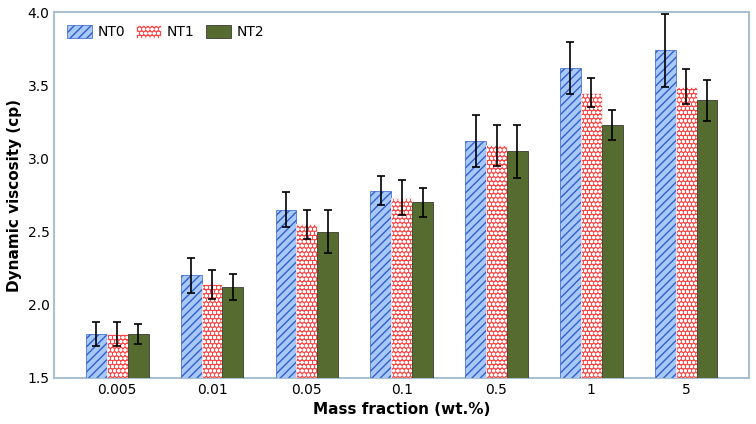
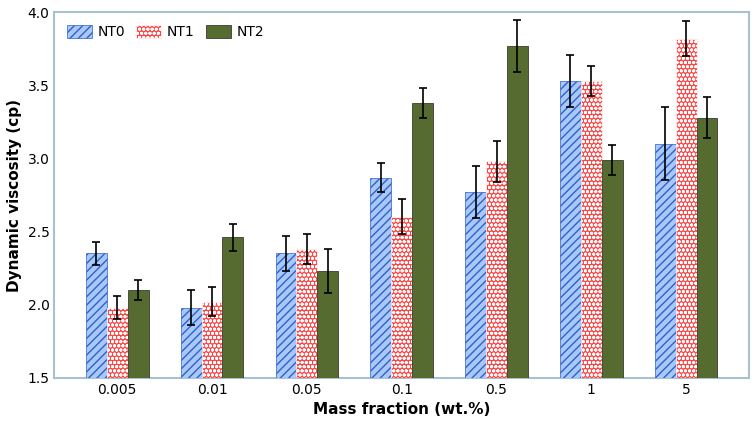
NT0/0.005: 1.80 -> 2.35
NT1/0.005: 1.80 -> 1.98
NT2/0.005: 1.80 -> 2.10
NT0/0.01: 2.20 -> 1.98
NT1/0.01: 2.14 -> 2.02
NT2/0.01: 2.12 -> 2.46
NT0/0.05: 2.65 -> 2.35
NT1/0.05: 2.55 -> 2.38
NT2/0.05: 2.50 -> 2.23
NT0/0.1: 2.78 -> 2.87
NT1/0.1: 2.73 -> 2.60
NT2/0.1: 2.70 -> 3.38
NT0/0.5: 3.12 -> 2.77
NT1/0.5: 3.09 -> 2.98
NT2/0.5: 3.05 -> 3.77
NT0/1: 3.62 -> 3.53
NT1/1: 3.45 -> 3.53
NT2/1: 3.23 -> 2.99
NT0/5: 3.74 -> 3.10
NT1/5: 3.49 -> 3.82
NT2/5: 3.40 -> 3.28
